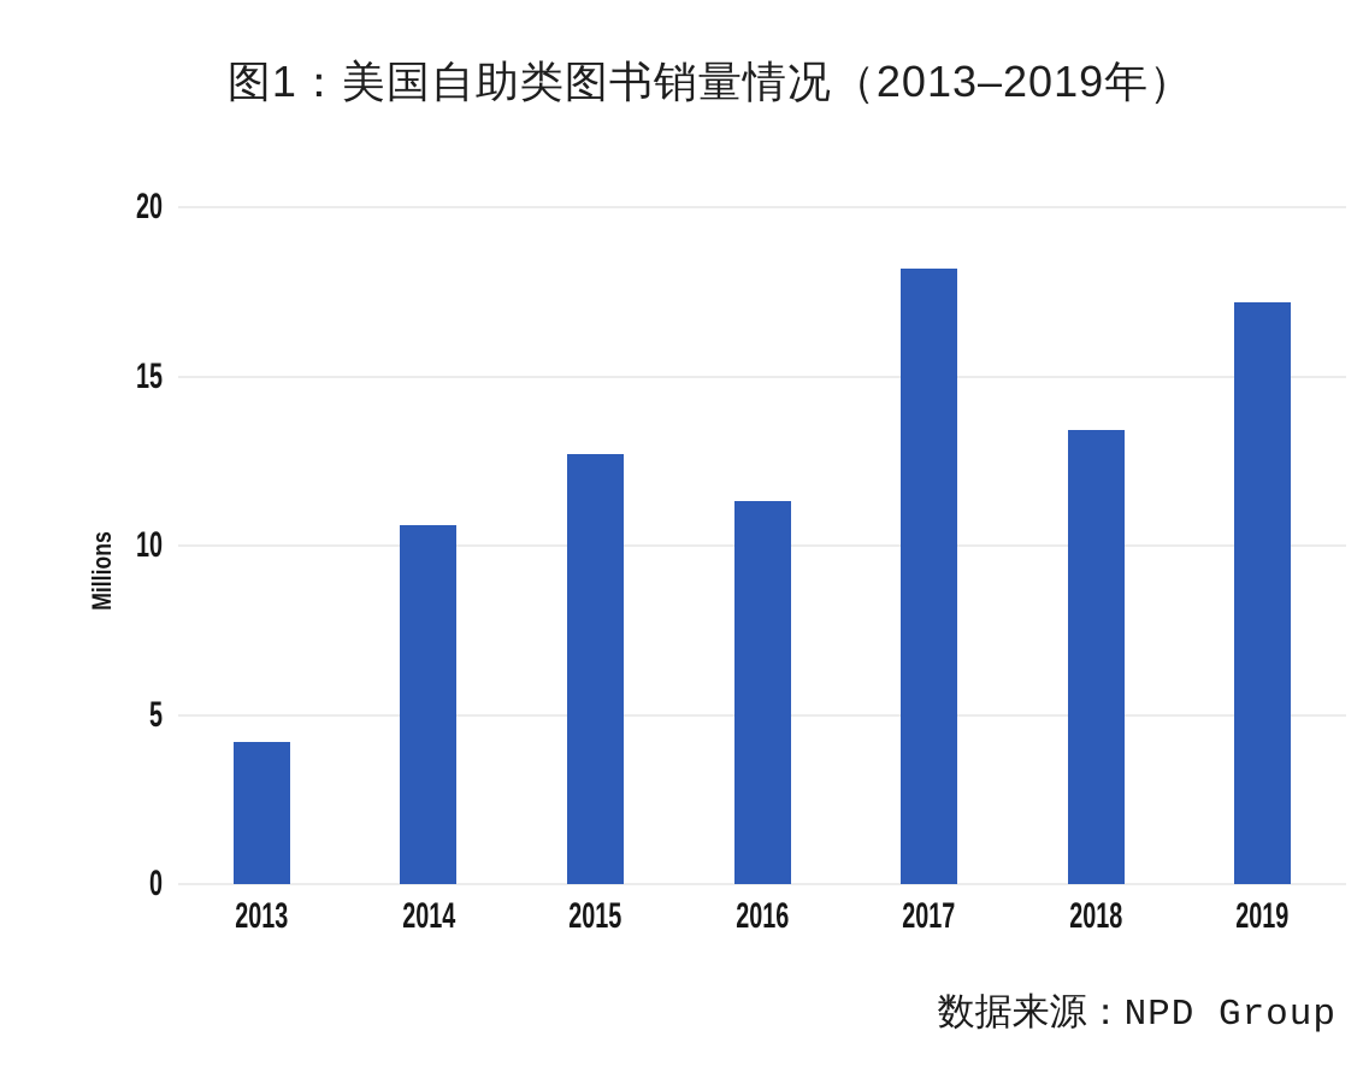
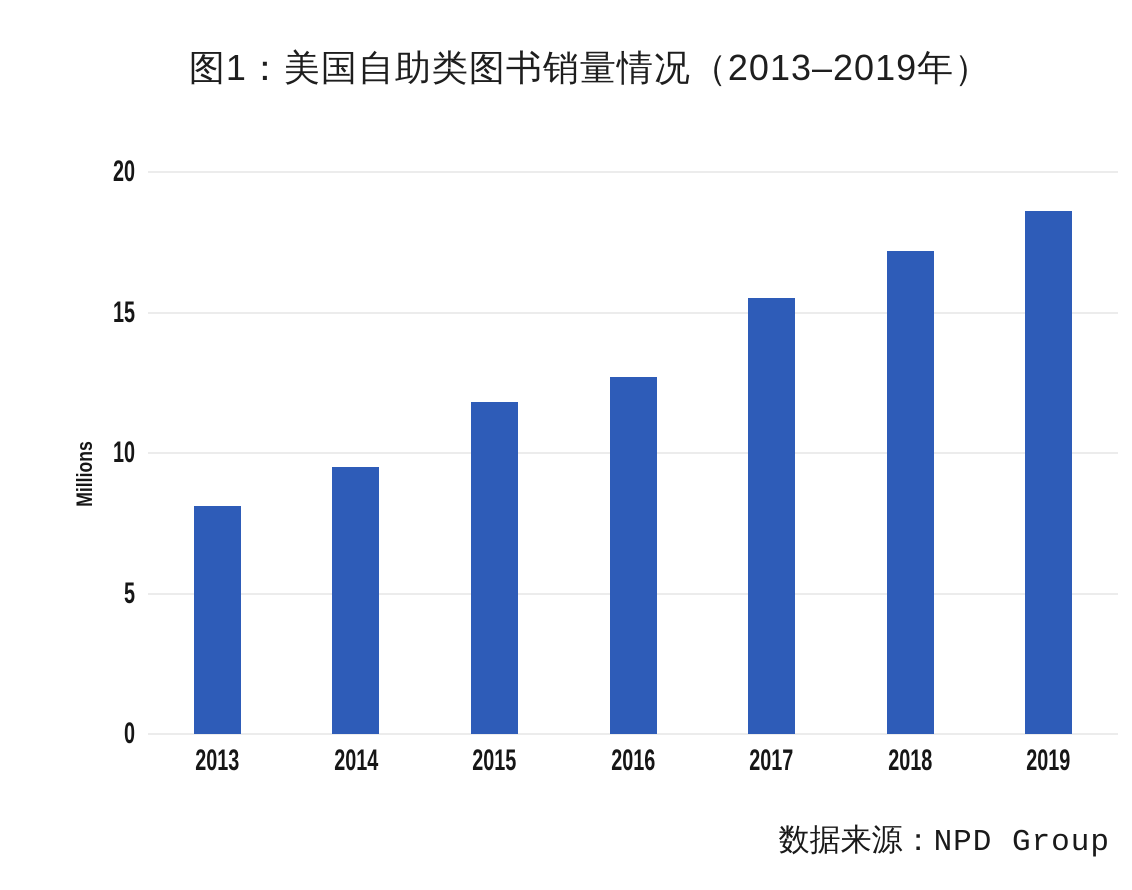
2013: 4.2 -> 8.1
2014: 10.6 -> 9.5
2015: 12.7 -> 11.8
2016: 11.3 -> 12.7
2017: 18.2 -> 15.5
2018: 13.4 -> 17.2
2019: 17.2 -> 18.6
